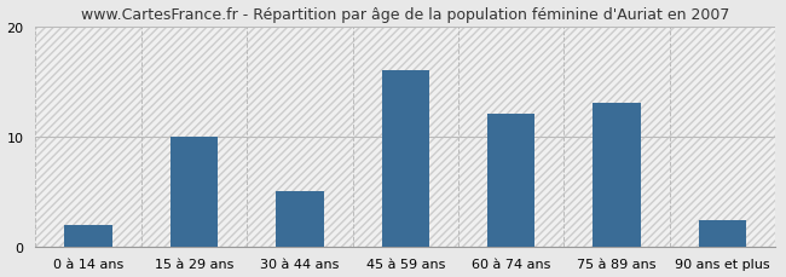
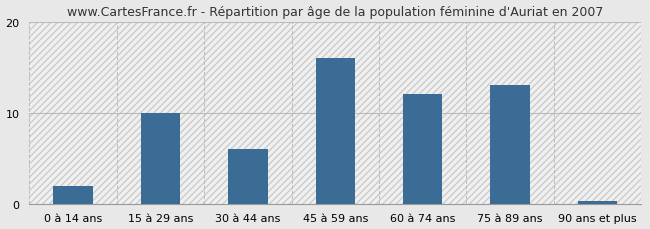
30 à 44 ans: 5.0 -> 6.0
90 ans et plus: 2.4 -> 0.3
